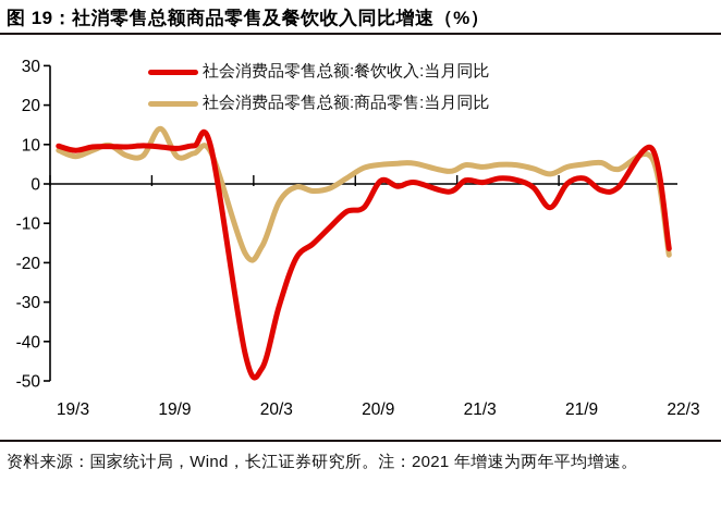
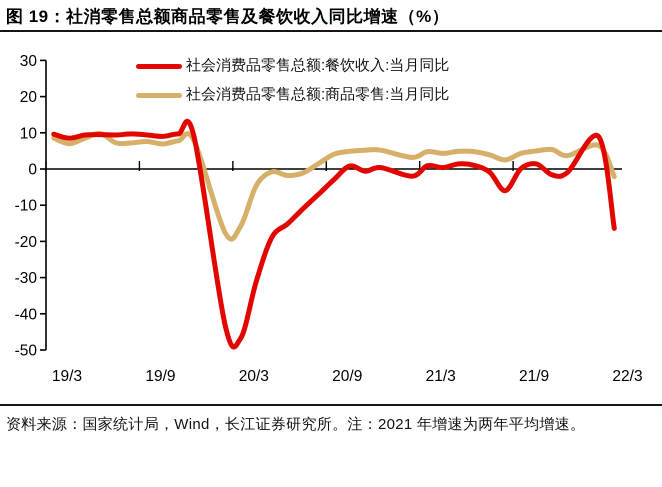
社会消费品零售总额:商品零售:当月同比/19/9: 14 -> 8
社会消费品零售总额:餐饮收入:当月同比/20/9: -6 -> -3
社会消费品零售总额:商品零售:当月同比/22/3: -18 -> -2
